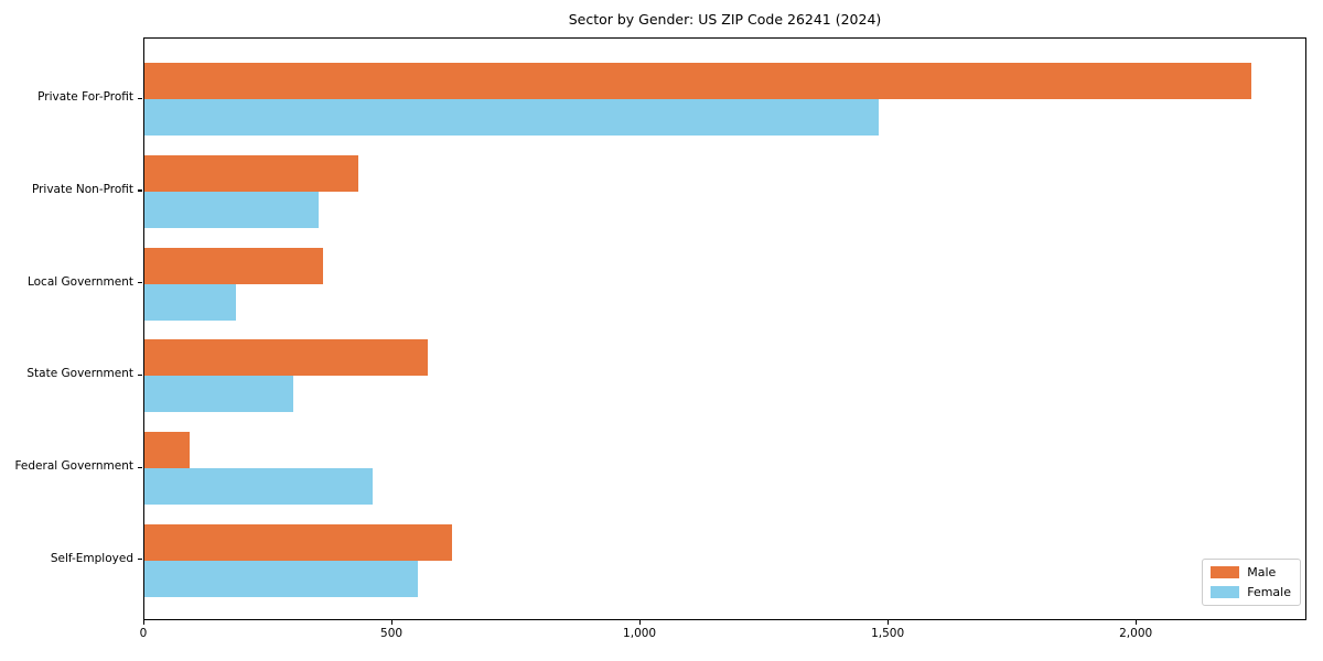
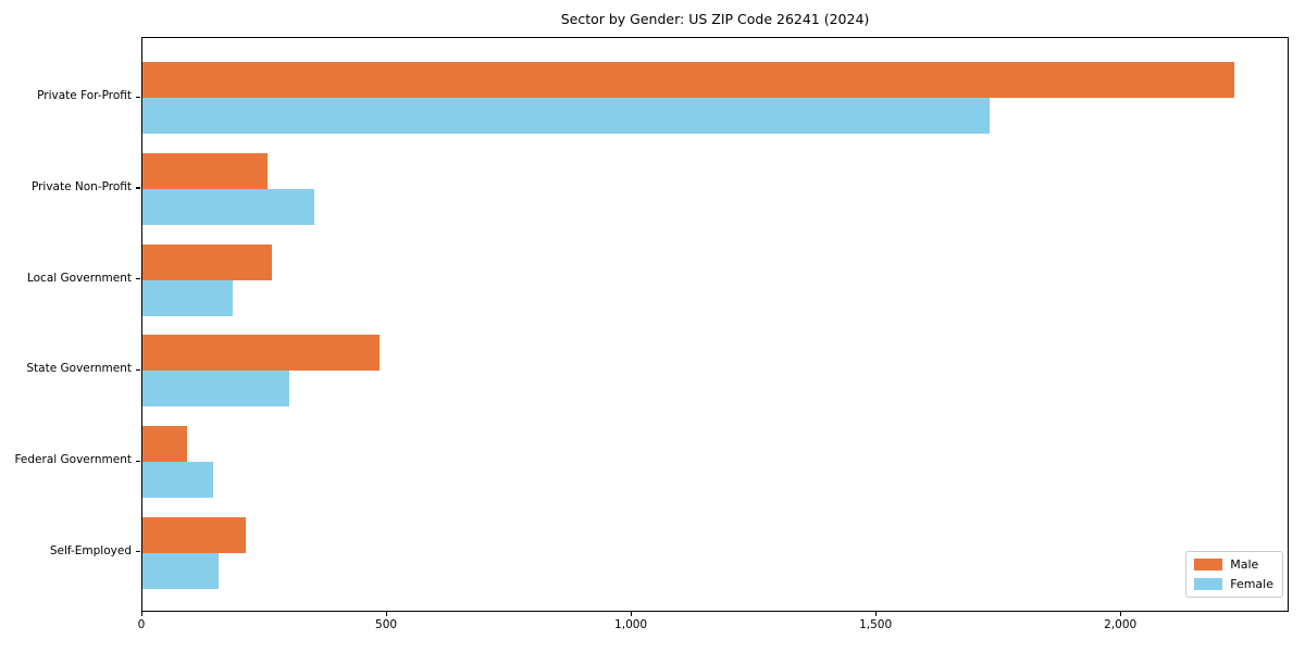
Female/Private For-Profit: 1480 -> 1730
Male/Private Non-Profit: 430 -> 260
Male/Local Government: 360 -> 260
Male/State Government: 570 -> 480
Female/Federal Government: 460 -> 140
Male/Self-Employed: 620 -> 210
Female/Self-Employed: 550 -> 160
